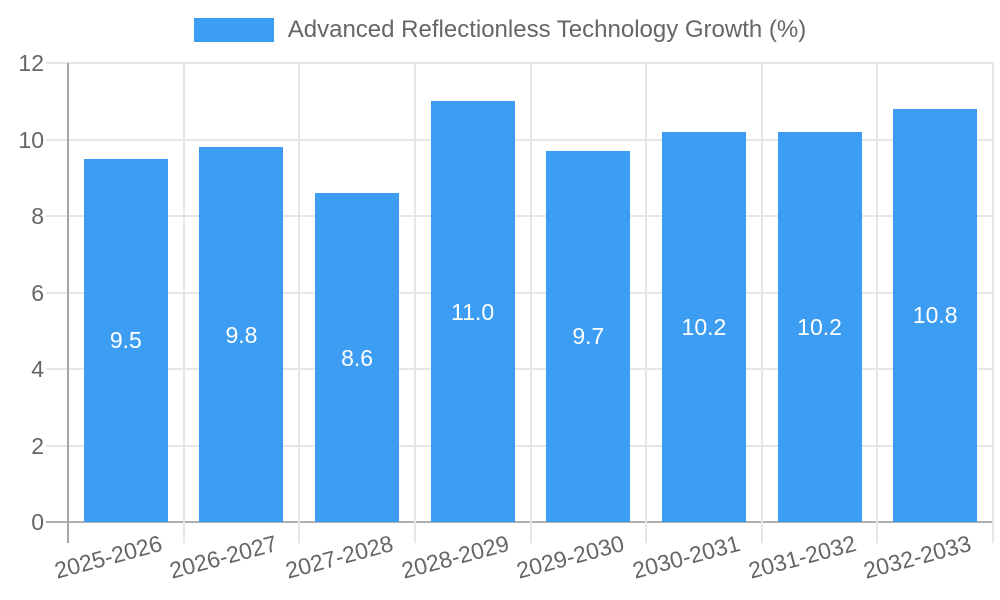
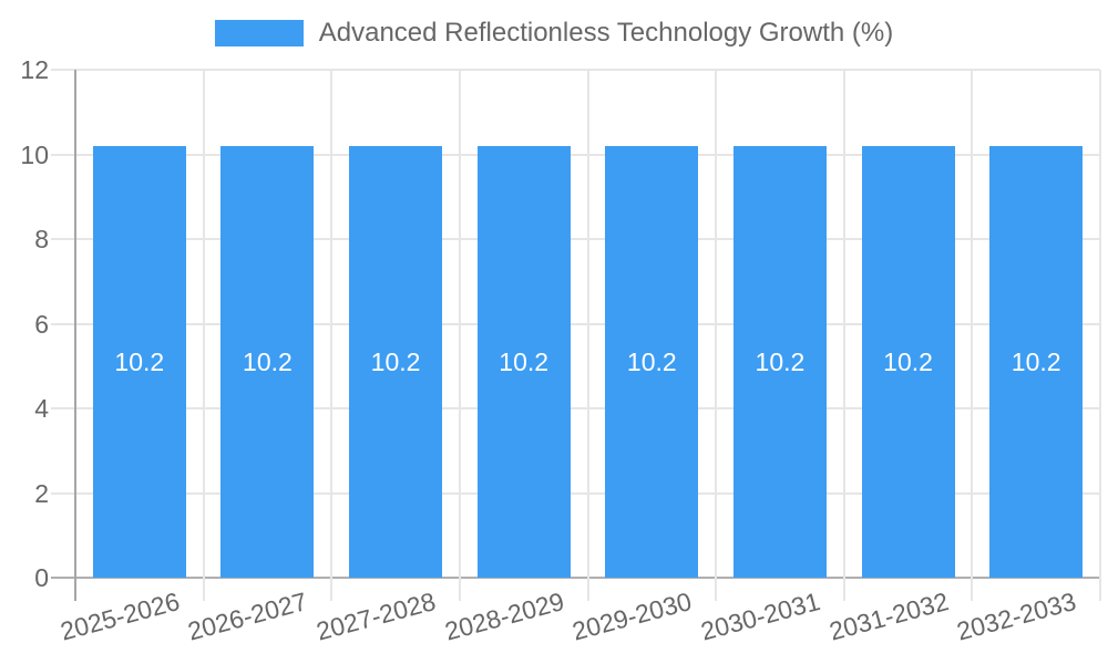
2025-2026: 9.5 -> 10.2
2026-2027: 9.8 -> 10.2
2027-2028: 8.6 -> 10.2
2028-2029: 11.0 -> 10.2
2029-2030: 9.7 -> 10.2
2032-2033: 10.8 -> 10.2
